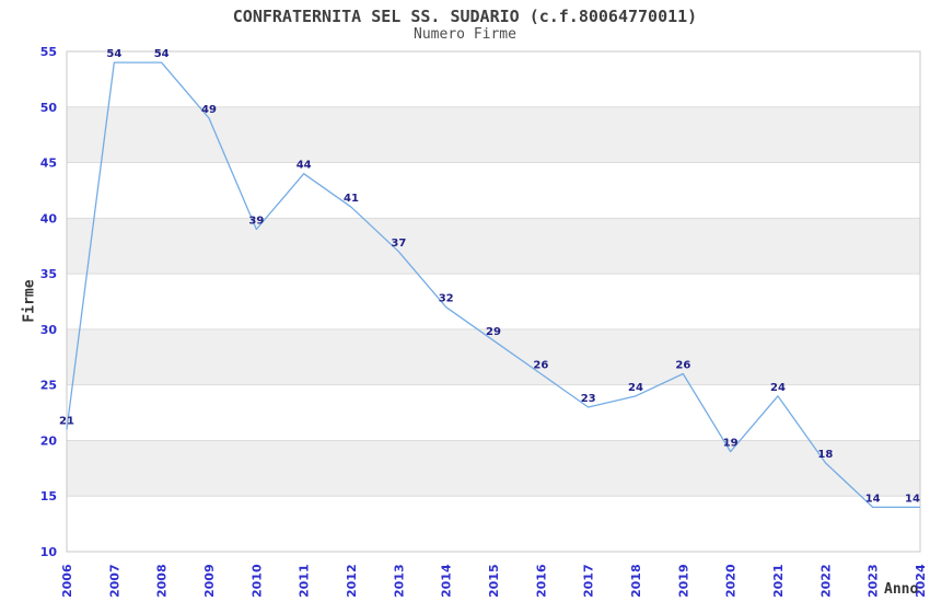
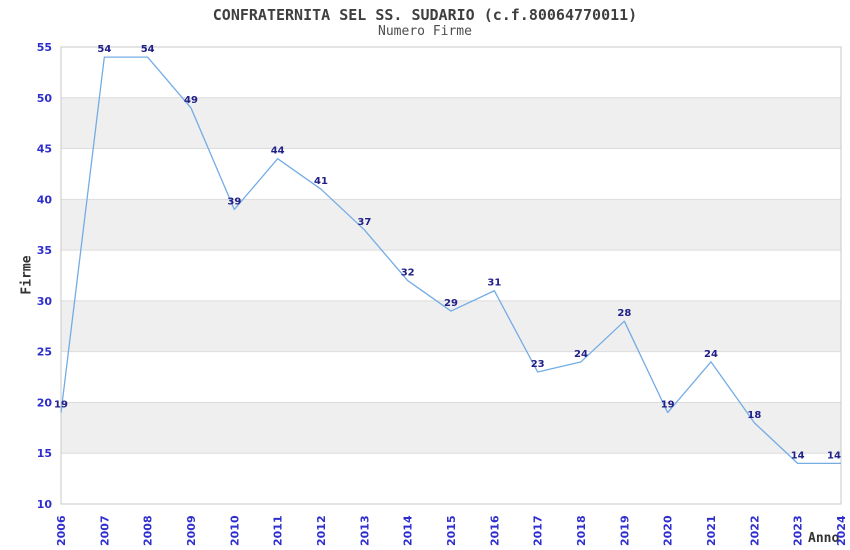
2006: 21 -> 19
2016: 26 -> 31
2019: 26 -> 28
